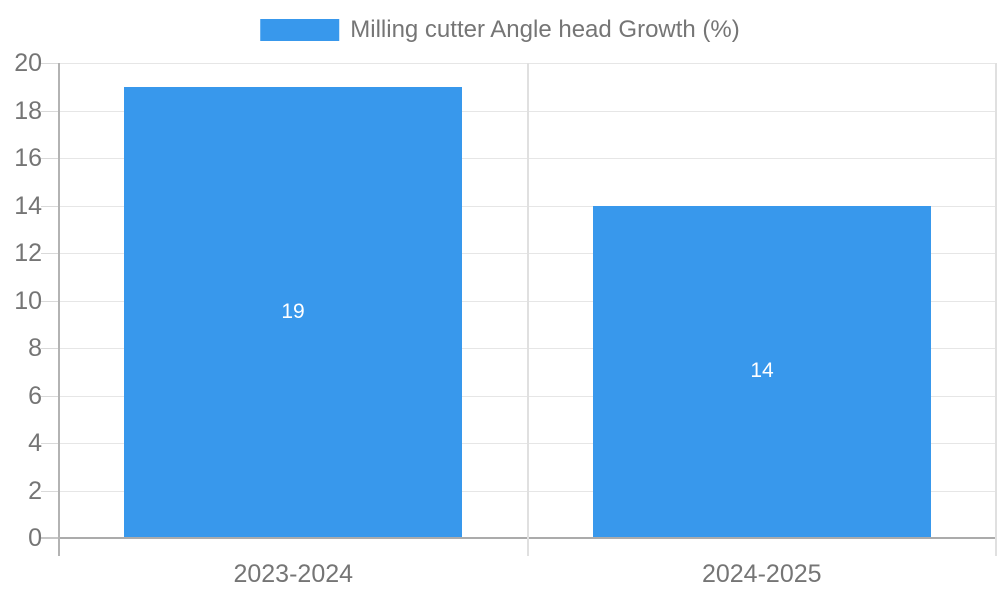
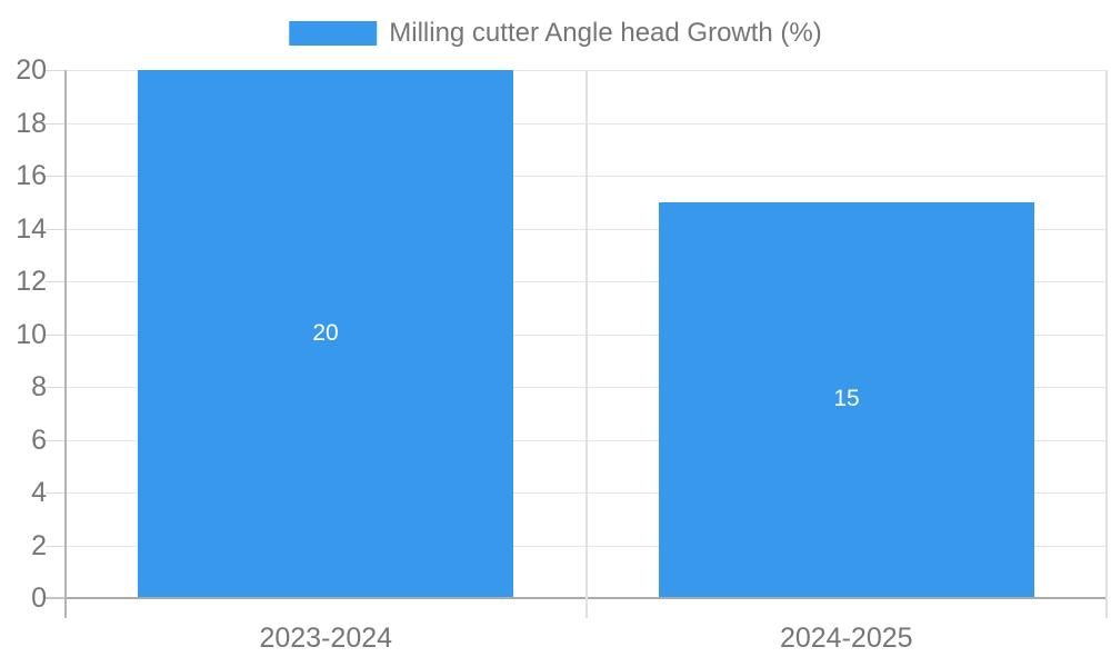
2023-2024: 19 -> 20
2024-2025: 14 -> 15
